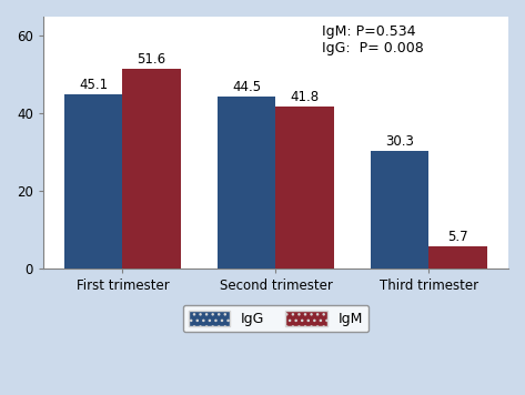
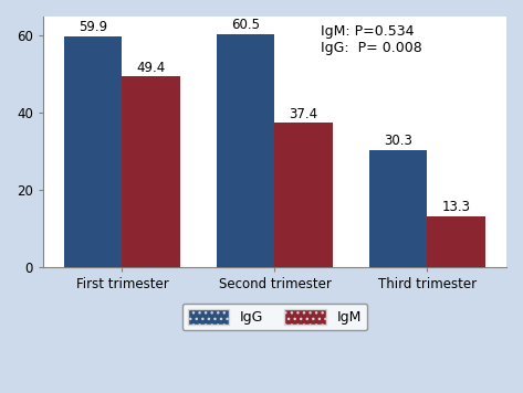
IgG/First trimester: 45.1 -> 59.9
IgM/First trimester: 51.6 -> 49.4
IgG/Second trimester: 44.5 -> 60.5
IgM/Second trimester: 41.8 -> 37.4
IgM/Third trimester: 5.7 -> 13.3
